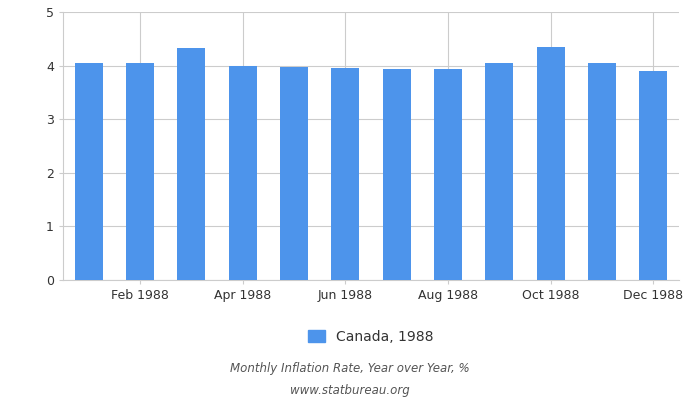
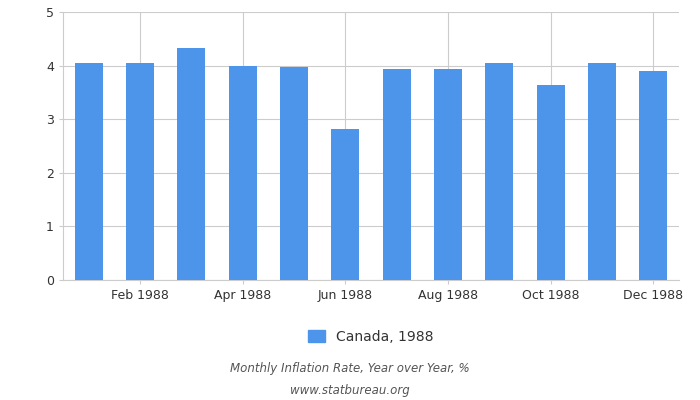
Jun 1988: 3.95 -> 2.82
Oct 1988: 4.35 -> 3.64
